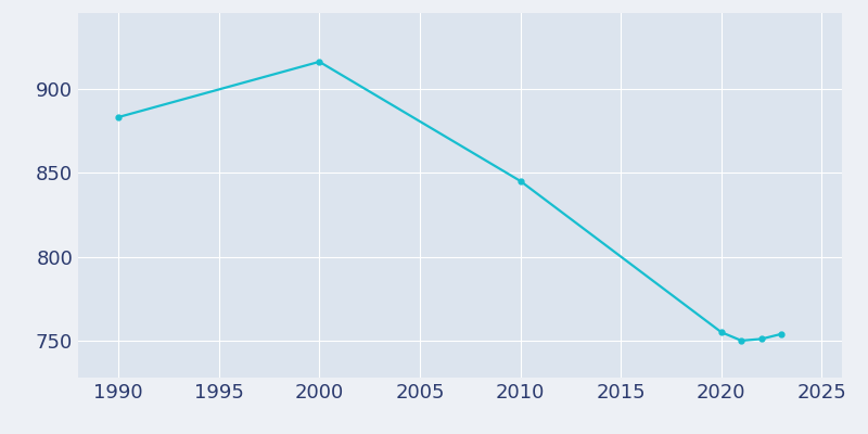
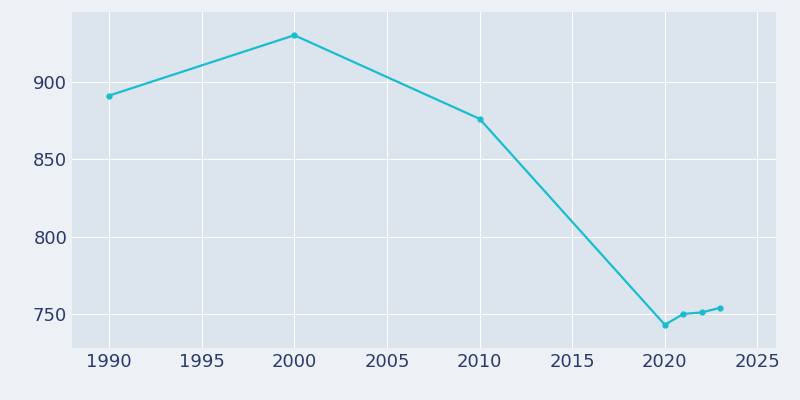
1990: 883 -> 891
2000: 916 -> 930
2010: 845 -> 876
2020: 755 -> 743
